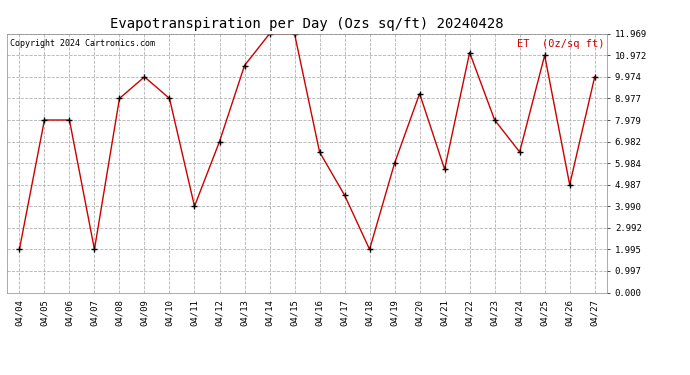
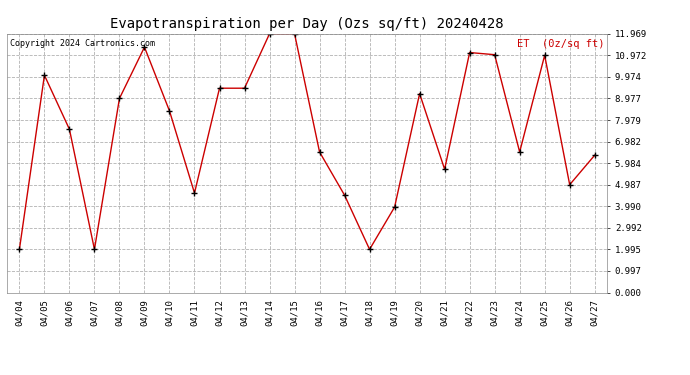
04/05: 7.98 -> 10.05
04/06: 7.98 -> 7.55
04/09: 9.97 -> 11.35
04/10: 8.98 -> 8.40
04/11: 3.99 -> 4.60
04/12: 6.98 -> 9.45
04/13: 10.50 -> 9.45
04/19: 5.98 -> 3.95
04/23: 7.98 -> 11.00
04/27: 9.97 -> 6.35
